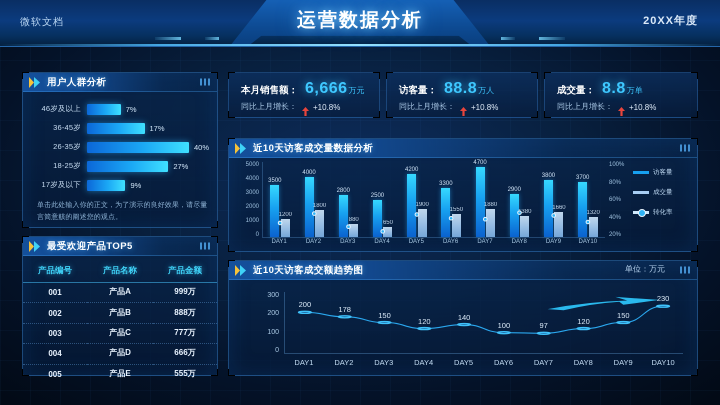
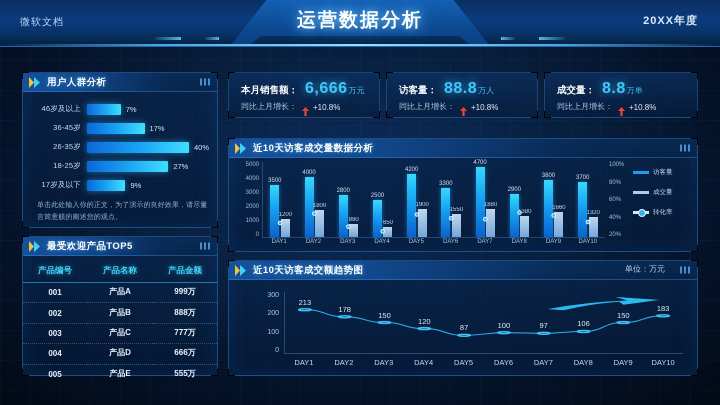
近10天访客成交额趋势图/DAY1: 200 -> 213
近10天访客成交额趋势图/DAY5: 140 -> 87
近10天访客成交额趋势图/DAY8: 120 -> 106
近10天访客成交额趋势图/DAY10: 230 -> 183
